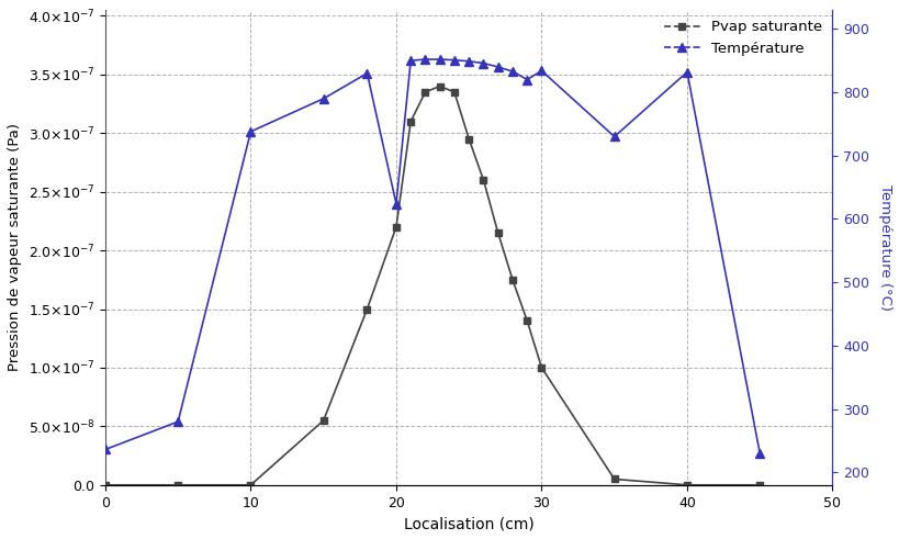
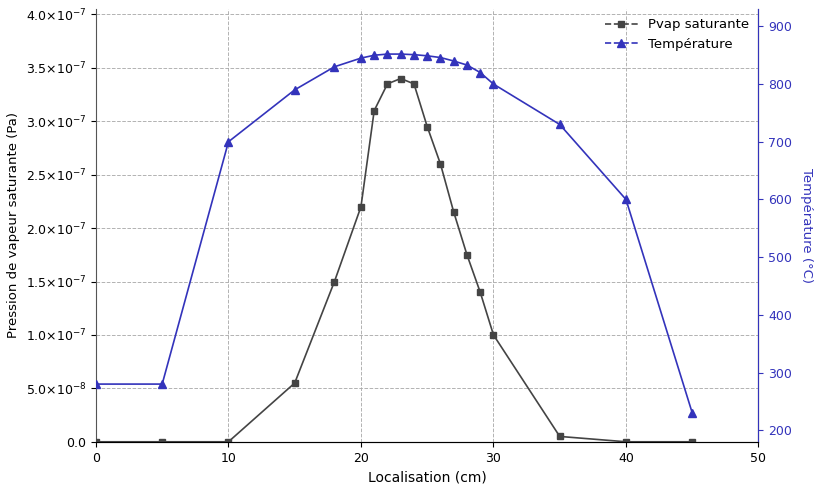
Température/0: 236 -> 280
Température/10: 738 -> 700
Température/20: 624 -> 845
Température/30: 834 -> 800
Température/40: 832 -> 600
